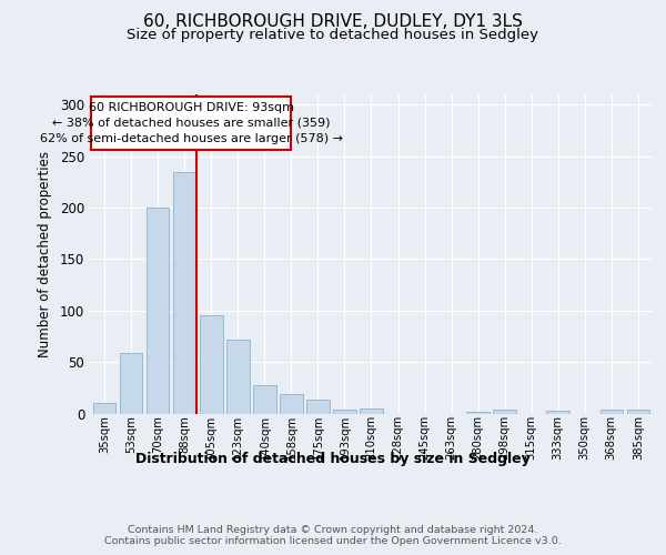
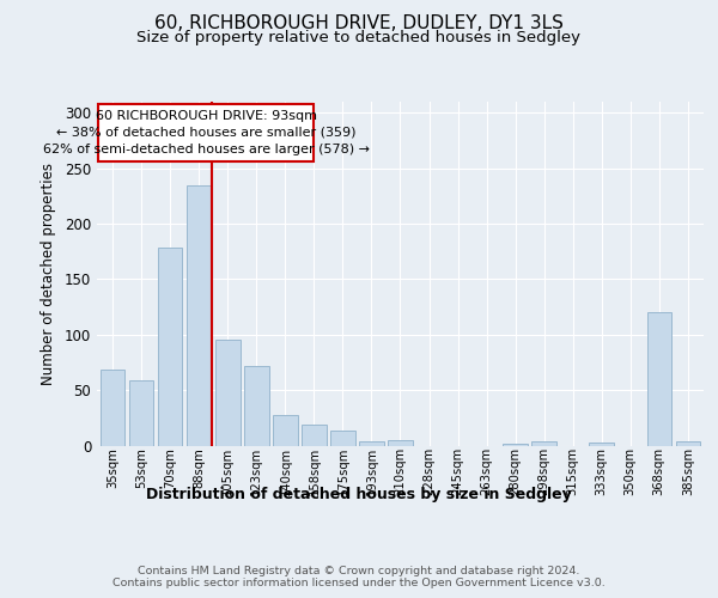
35sqm: 10 -> 68
70sqm: 200 -> 178
368sqm: 4 -> 120
